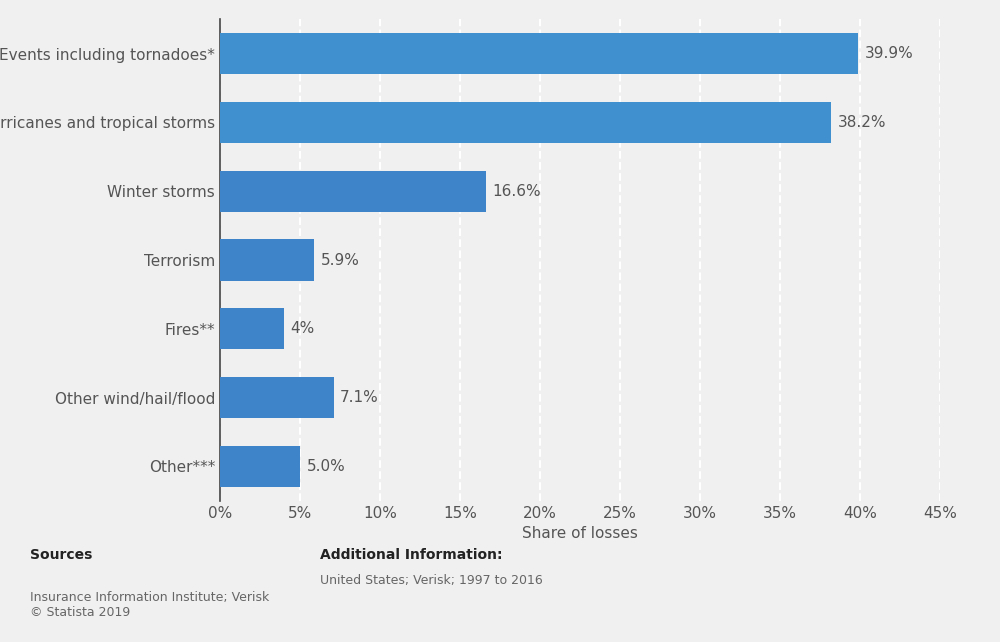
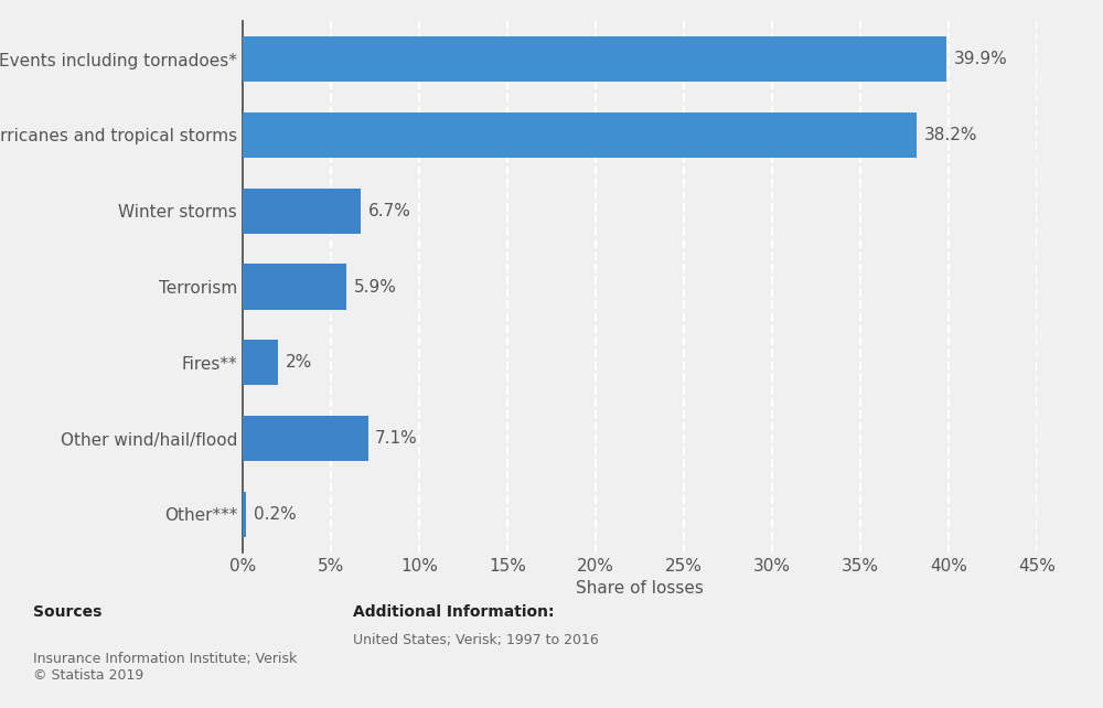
Winter storms: 16.6% -> 6.7%
Fires**: 4% -> 2%
Other***: 5.0% -> 0.2%
